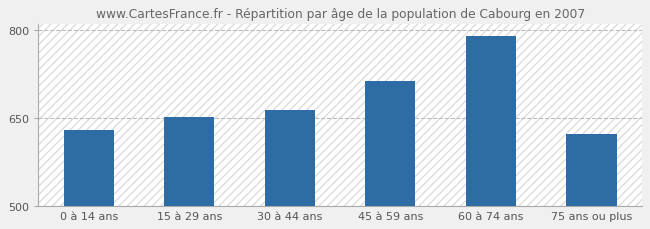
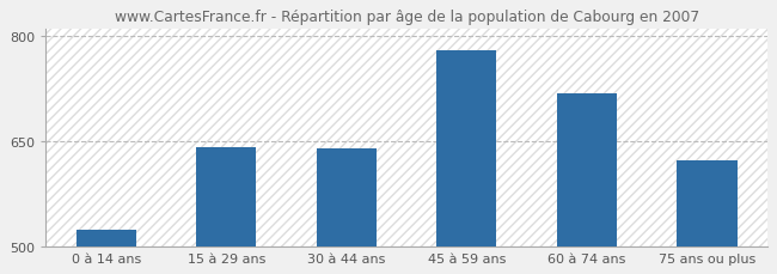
0 à 14 ans: 630 -> 524
15 à 29 ans: 652 -> 642
30 à 44 ans: 663 -> 640
45 à 59 ans: 713 -> 780
60 à 74 ans: 790 -> 718
